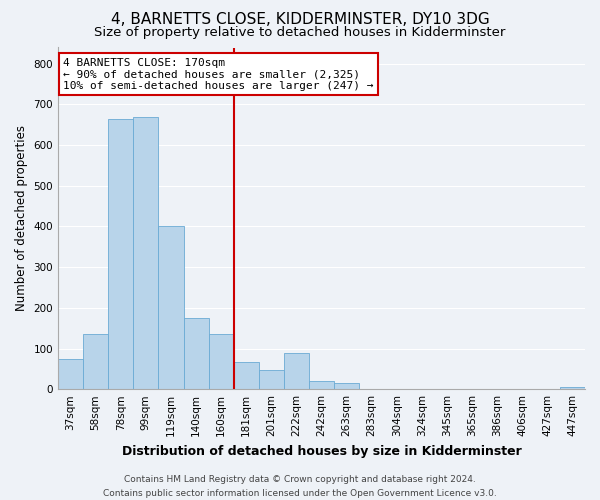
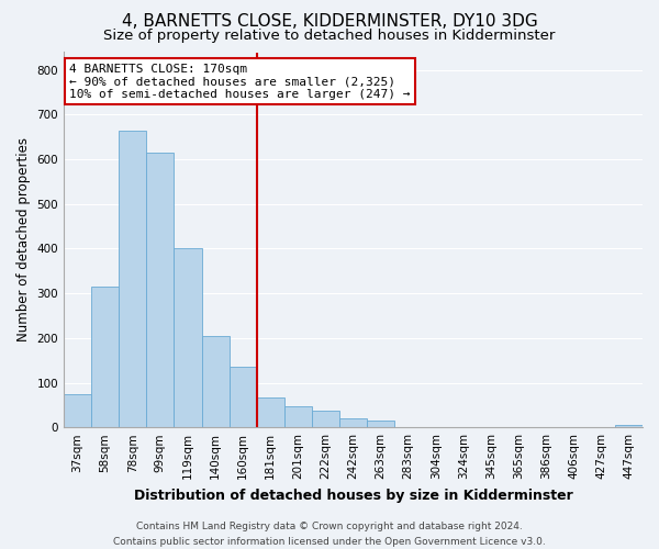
58sqm: 135 -> 315
99sqm: 670 -> 615
140sqm: 175 -> 205
222sqm: 90 -> 38
